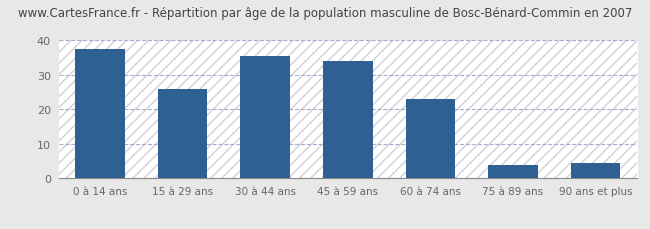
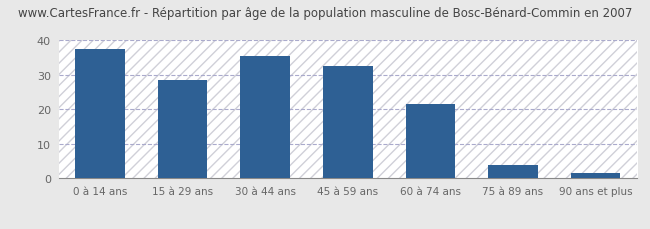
15 à 29 ans: 26.0 -> 28.5
45 à 59 ans: 34.0 -> 32.5
60 à 74 ans: 23.0 -> 21.5
90 ans et plus: 4.5 -> 1.5
